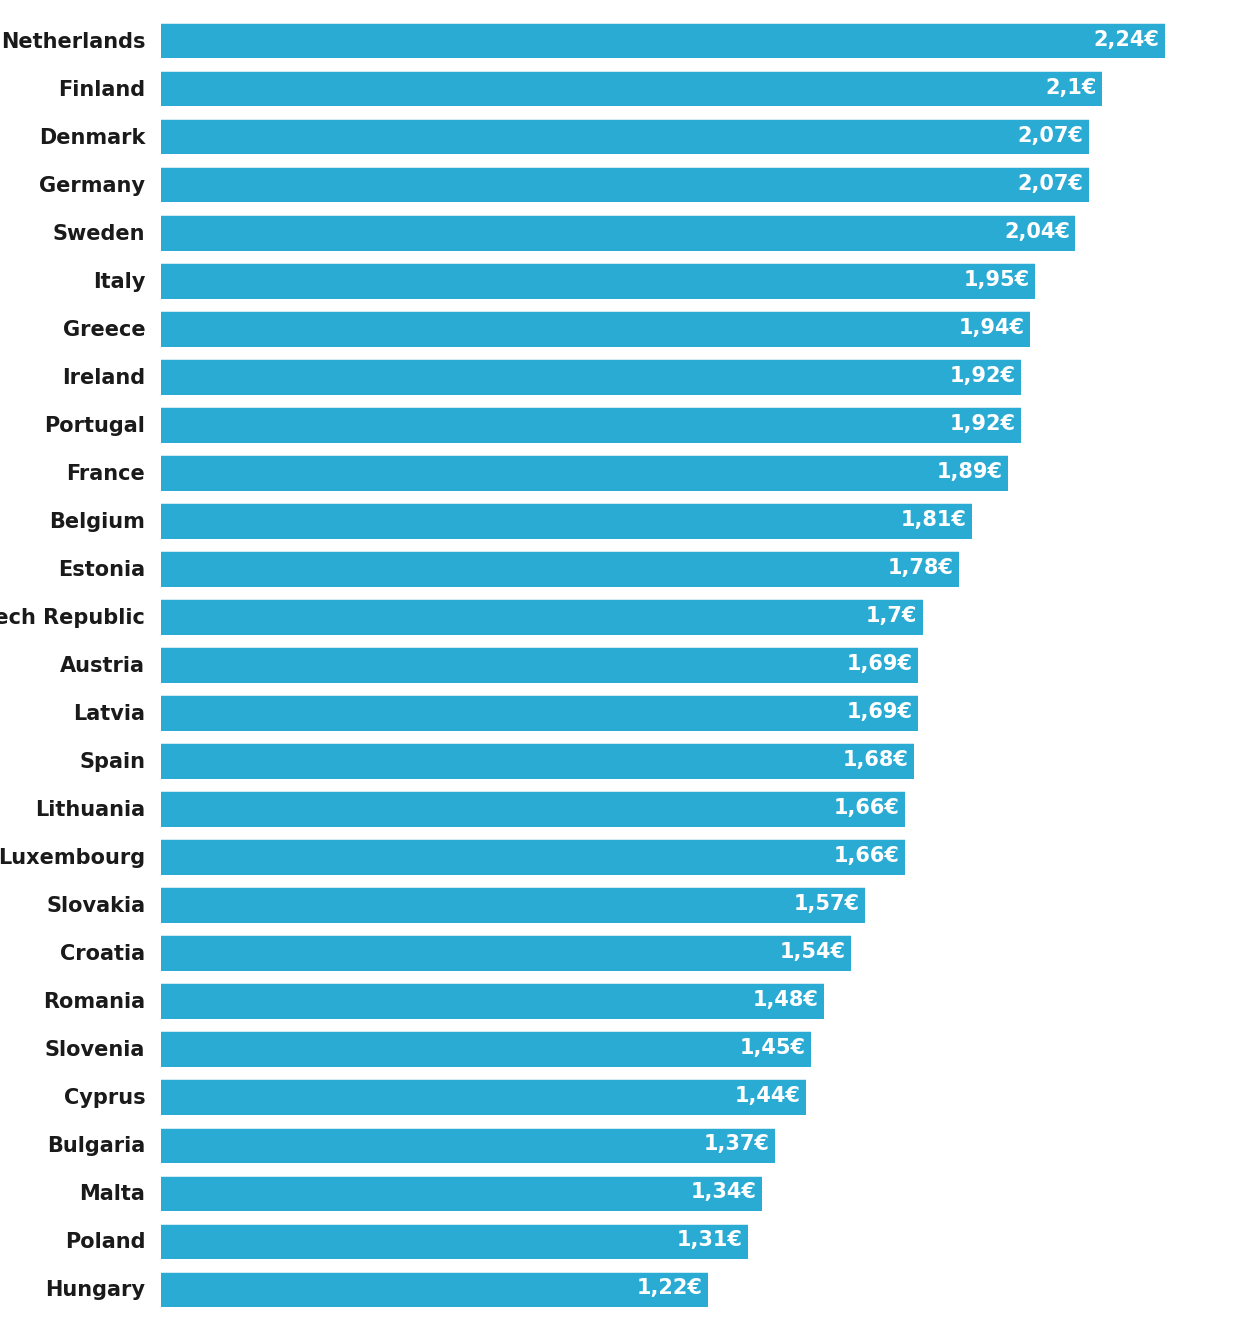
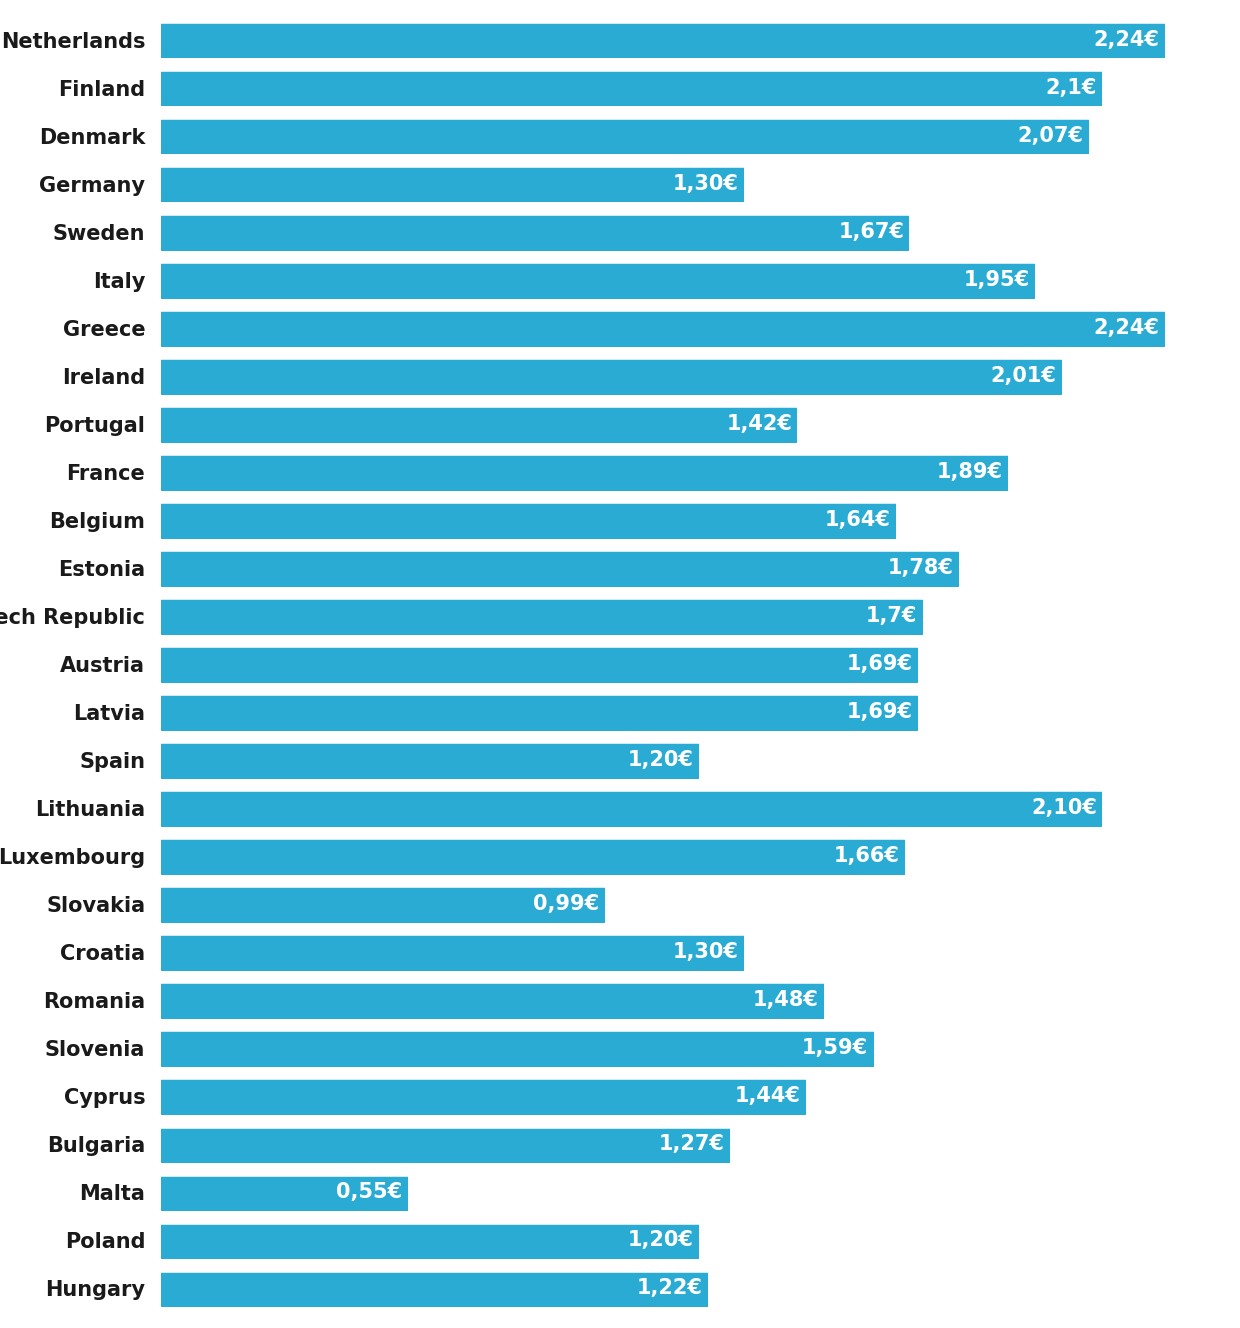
Germany: 2,07€ -> 1,30€
Sweden: 2,04€ -> 1,67€
Greece: 1,94€ -> 2,24€
Ireland: 1,92€ -> 2,01€
Portugal: 1,92€ -> 1,42€
Belgium: 1,81€ -> 1,64€
Spain: 1,68€ -> 1,20€
Lithuania: 1,66€ -> 2,10€
Slovakia: 1,57€ -> 0,99€
Croatia: 1,54€ -> 1,30€
Slovenia: 1,45€ -> 1,59€
Bulgaria: 1,37€ -> 1,27€
Malta: 1,34€ -> 0,55€
Poland: 1,31€ -> 1,20€
